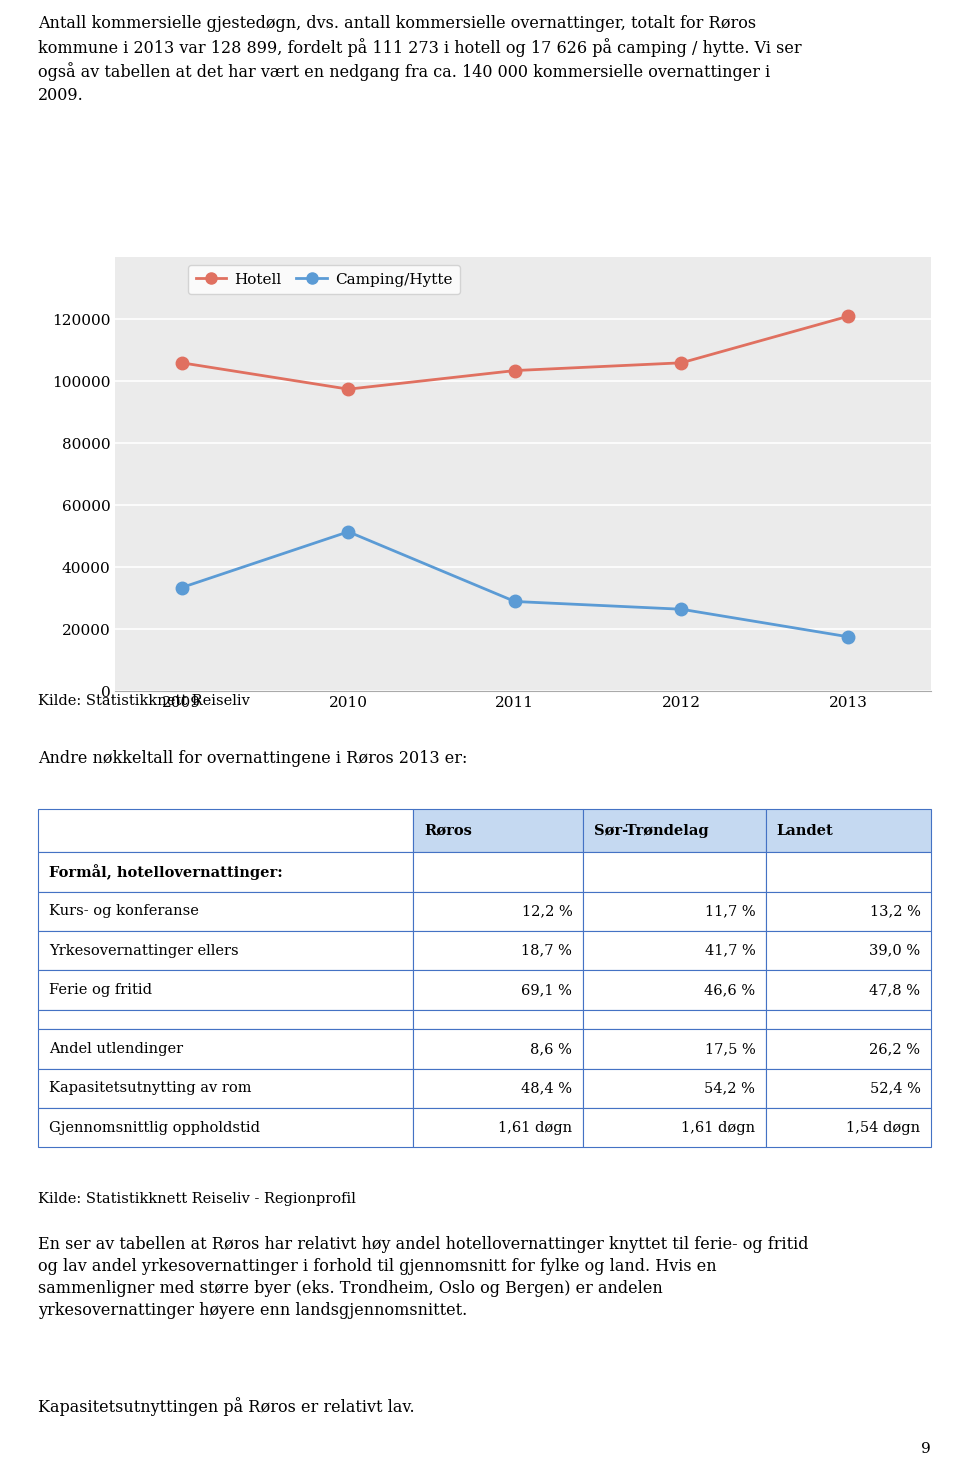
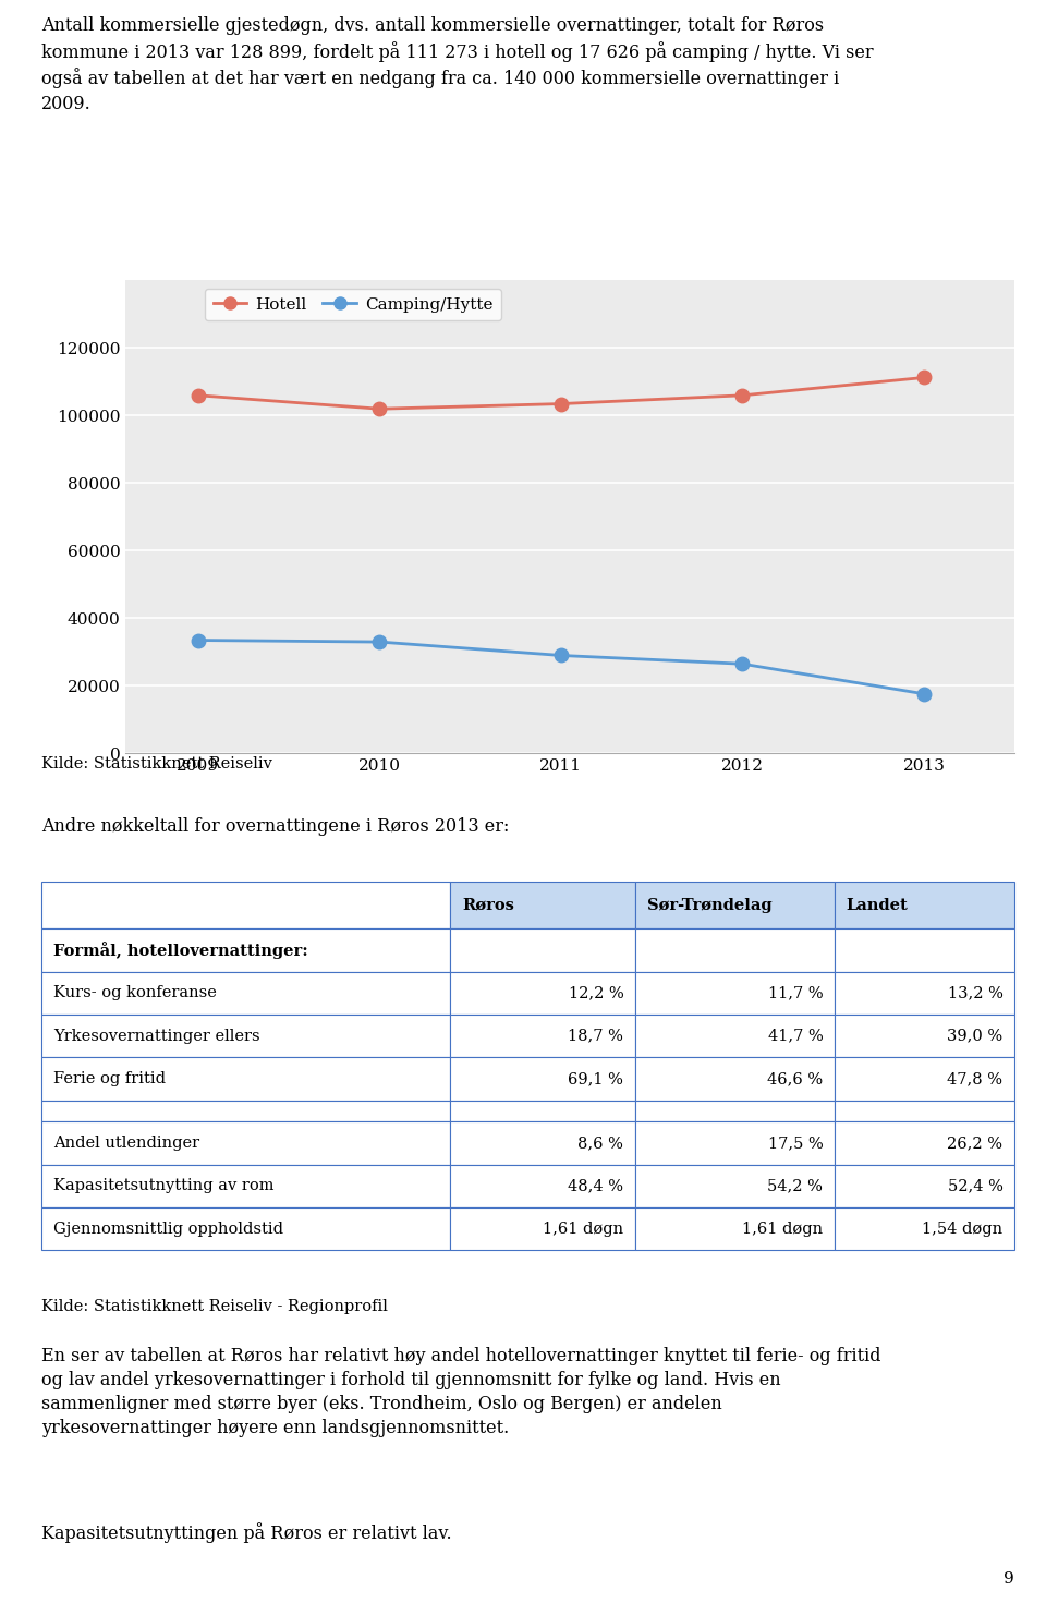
Hotell/2010: 97500 -> 102000
Camping/Hytte/2010: 51500 -> 33000
Hotell/2013: 121000 -> 111300
